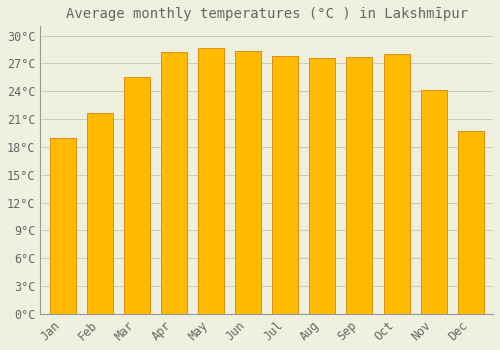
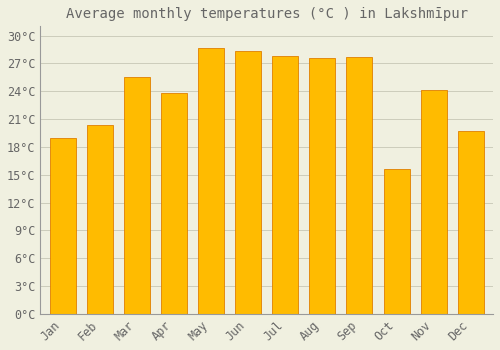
Feb: 21.7°C -> 20.4°C
Apr: 28.2°C -> 23.8°C
Oct: 28.0°C -> 15.6°C
